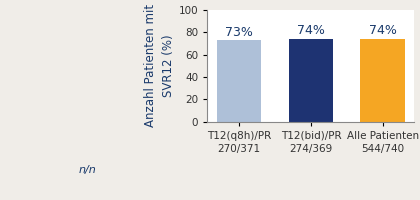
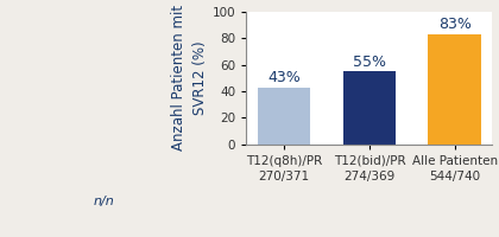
T12(q8h)/PR 270/371: 73% -> 43%
T12(bid)/PR 274/369: 74% -> 55%
Alle Patienten 544/740: 74% -> 83%
